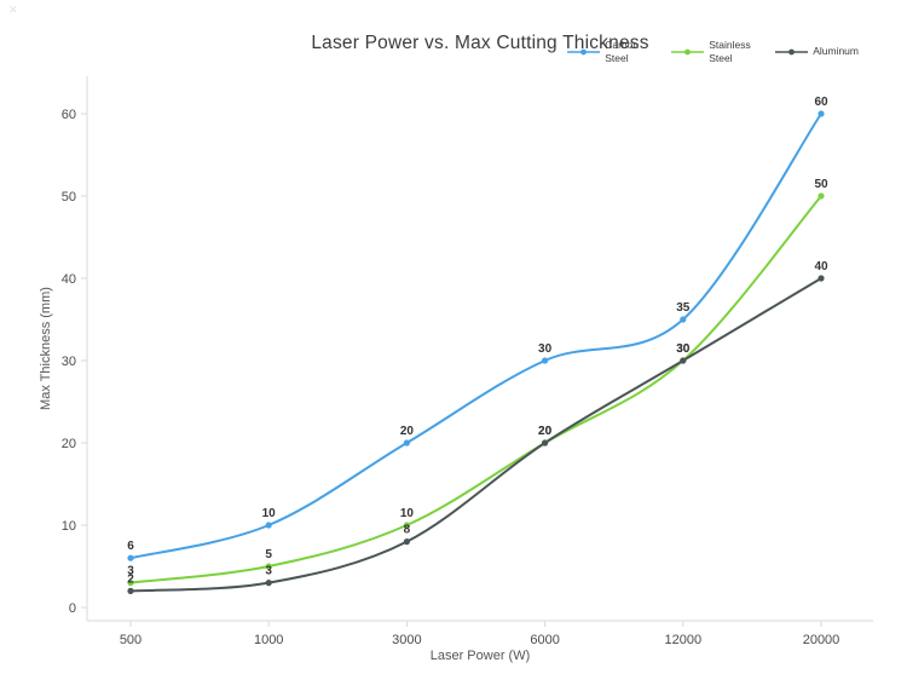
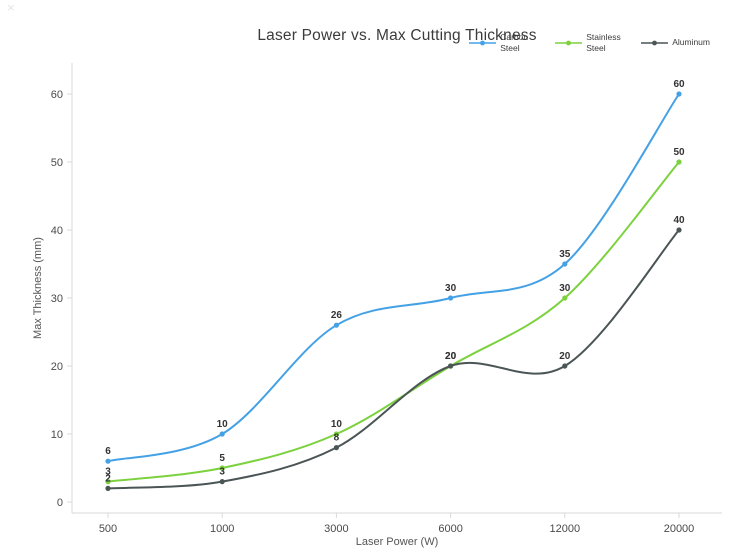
Carbon Steel/3000: 20 -> 26
Aluminum/12000: 30 -> 20
